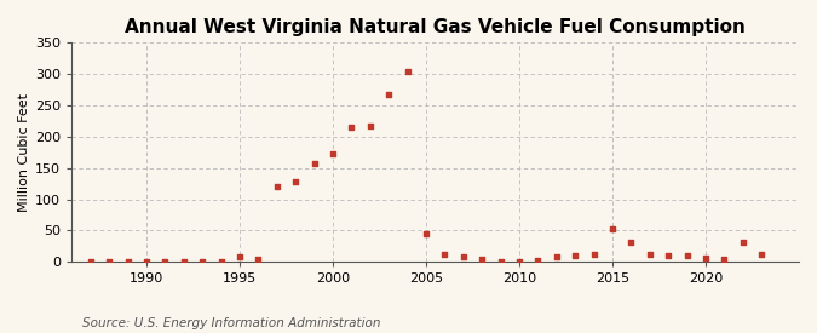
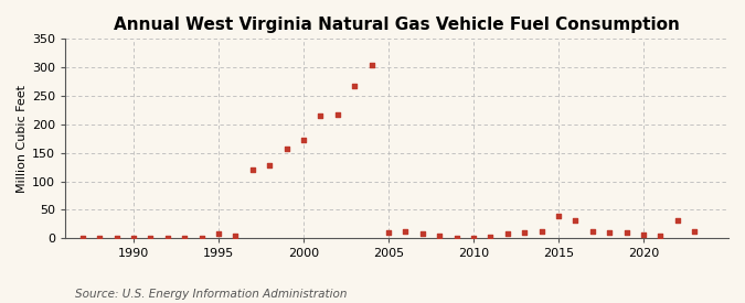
2005: 44 -> 10
2015: 52 -> 40
